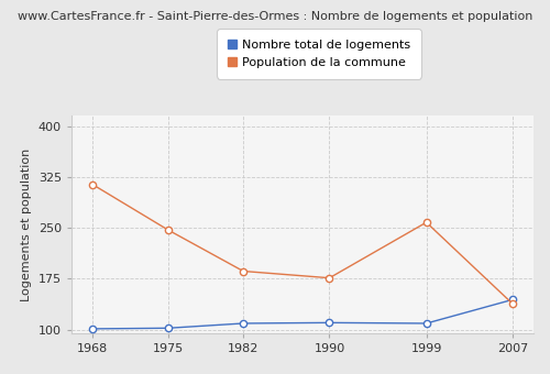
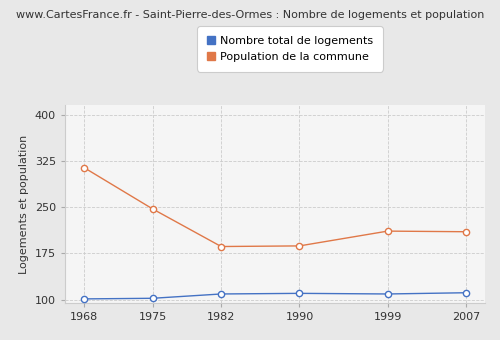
Population de la commune/1990: 176 -> 187
Population de la commune/1999: 258 -> 211
Nombre total de logements/2007: 144 -> 111
Population de la commune/2007: 138 -> 210
